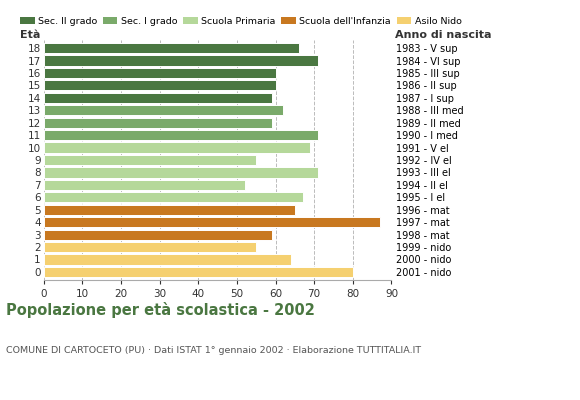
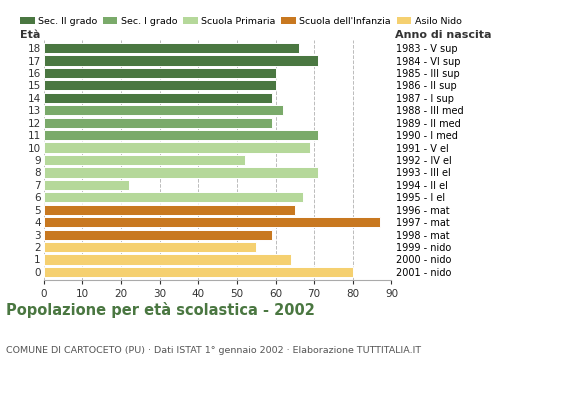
9: 55 -> 52
7: 52 -> 22
